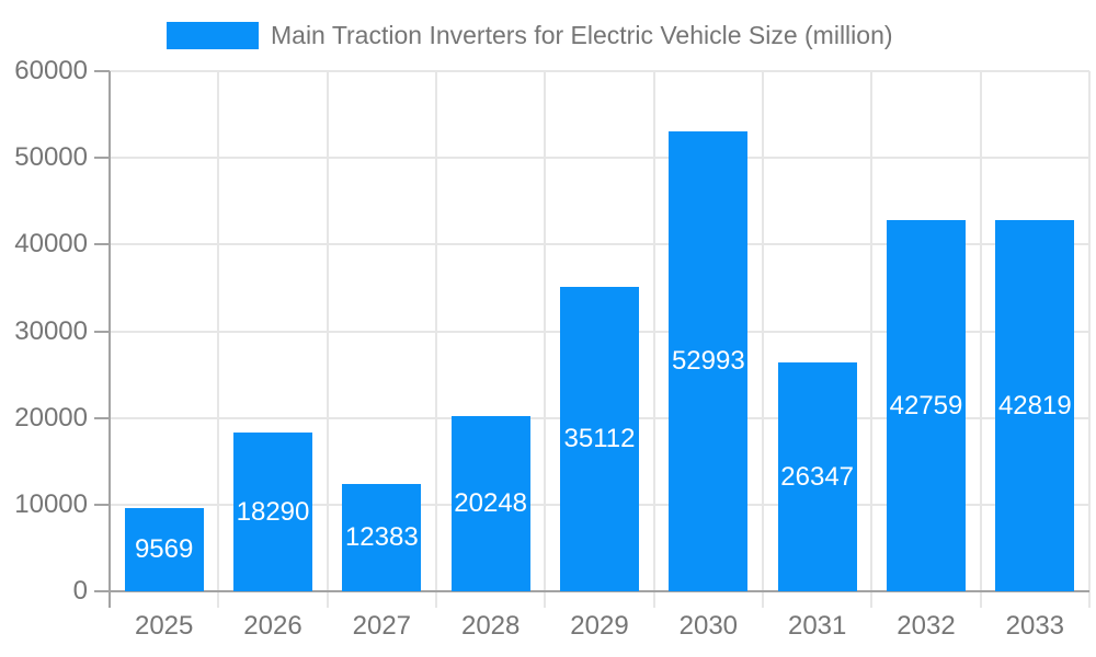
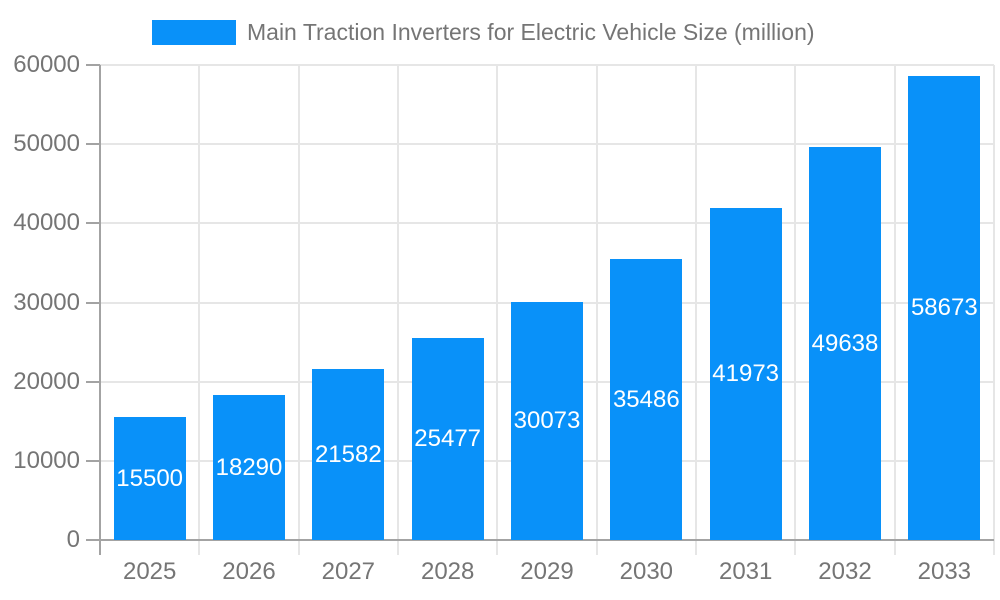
2025: 9569 -> 15500
2027: 12383 -> 21582
2028: 20248 -> 25477
2029: 35112 -> 30073
2030: 52993 -> 35486
2031: 26347 -> 41973
2032: 42759 -> 49638
2033: 42819 -> 58673
